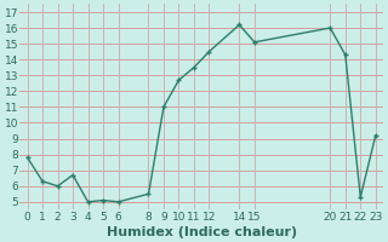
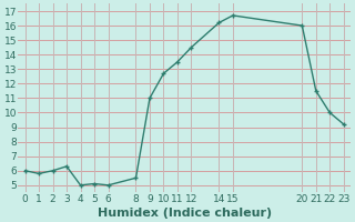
0: 7.8 -> 6.0
1: 6.3 -> 5.8
3: 6.7 -> 6.3
15: 15.1 -> 16.7
21: 14.3 -> 11.5
22: 5.3 -> 10.0
